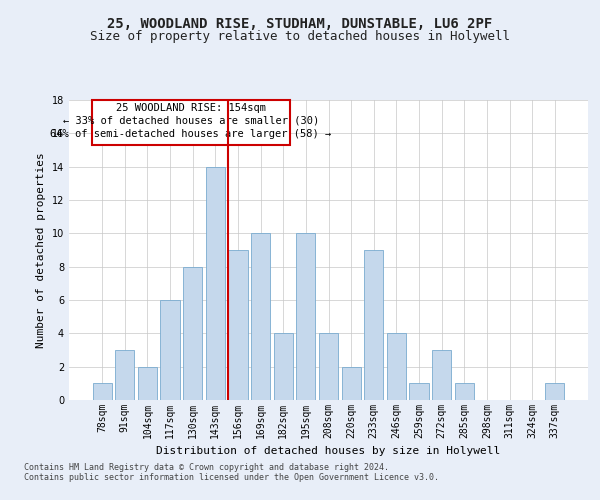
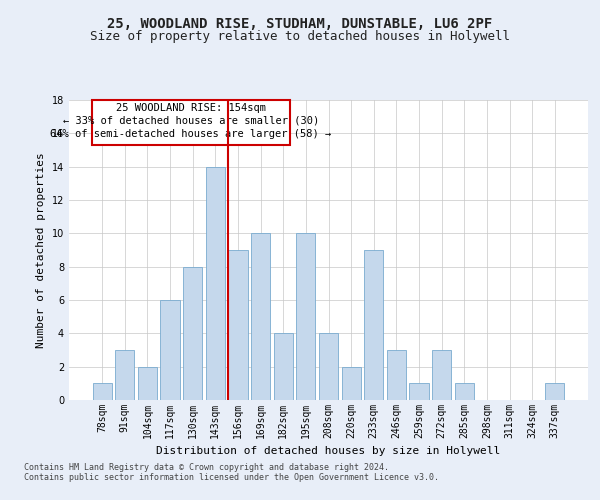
246sqm: 4 -> 3
